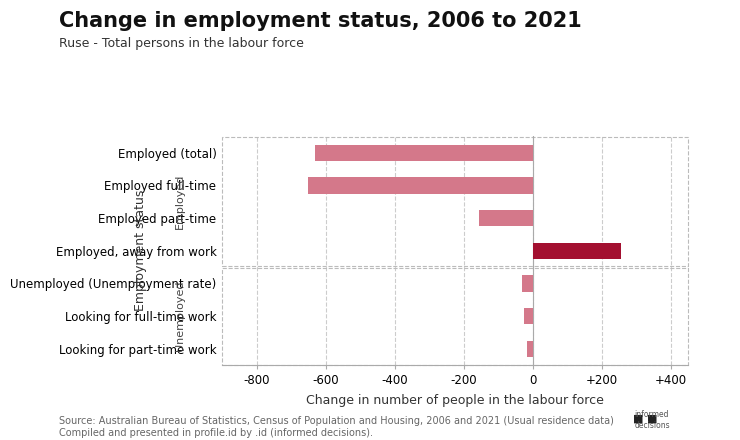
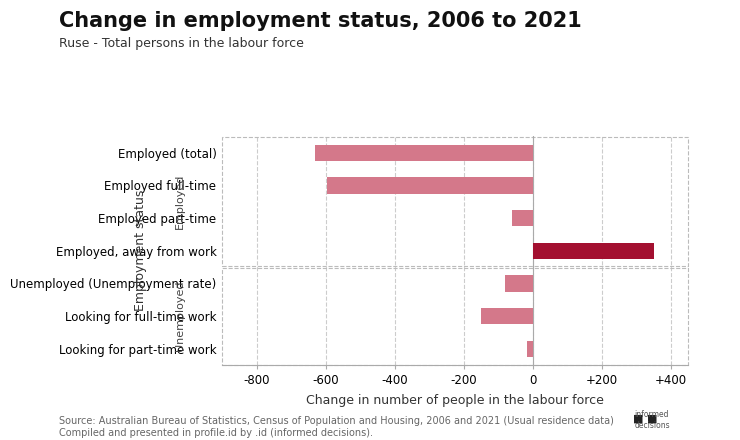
Employed full-time: -650 -> -595
Employed part-time: -155 -> -60
Employed, away from work: 255 -> 350
Unemployed (Unemployment rate): -30 -> -80
Looking for full-time work: -25 -> -150
